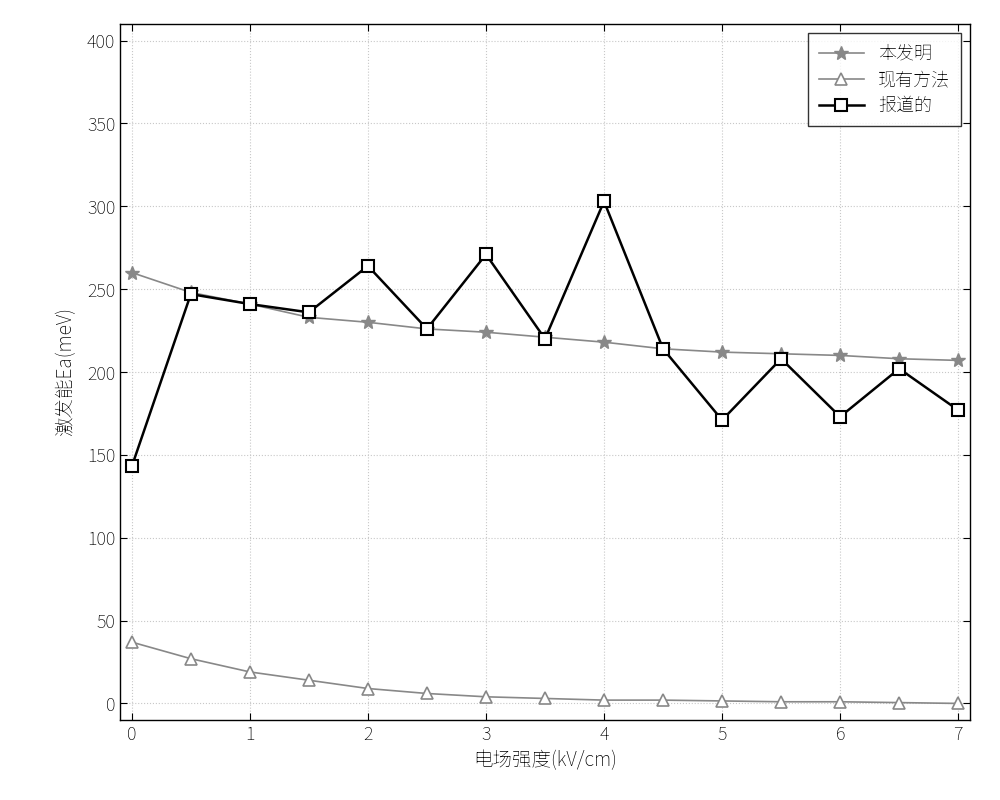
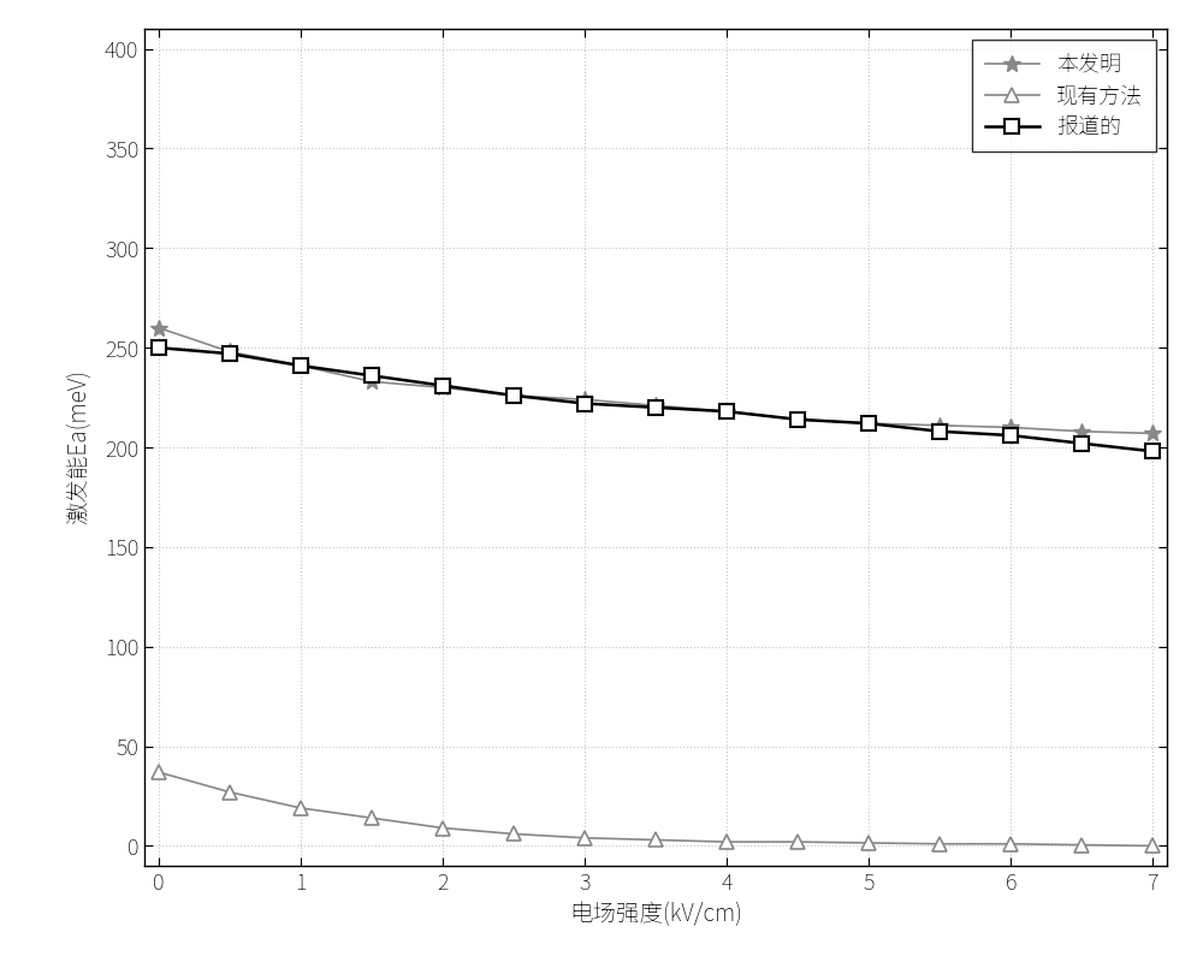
报道的/0: 143 -> 250
报道的/2: 264 -> 231
报道的/3: 271 -> 222
报道的/4: 303 -> 218
报道的/5: 171 -> 212
报道的/6: 173 -> 206
报道的/7: 177 -> 198
